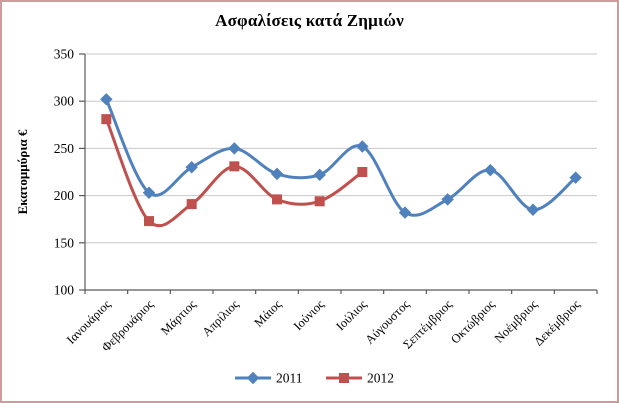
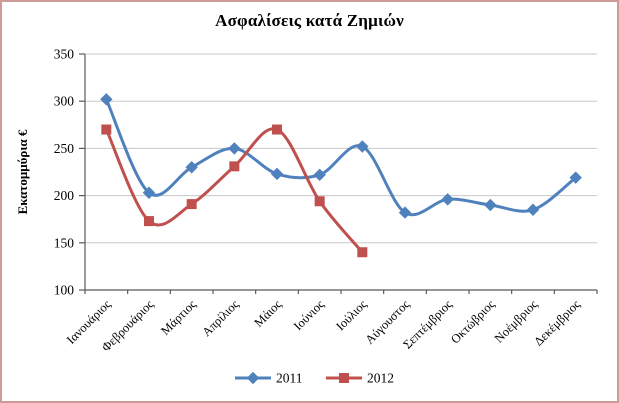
2012/Ιανουάριος: 280 -> 270
2012/Μάιος: 200 -> 270
2012/Ιούλιος: 220 -> 140
2011/Οκτώβριος: 230 -> 190
